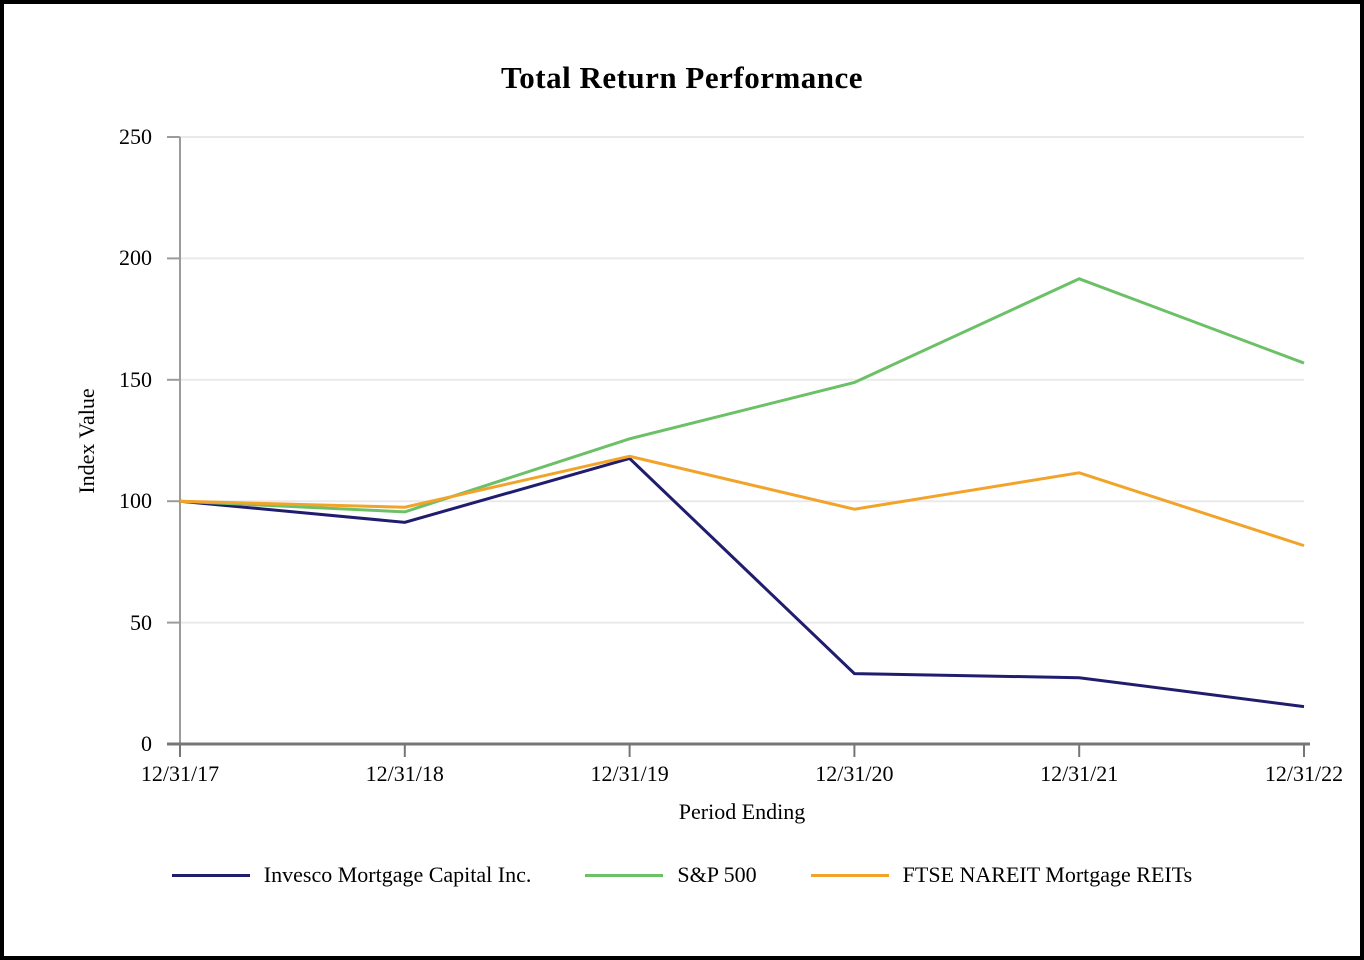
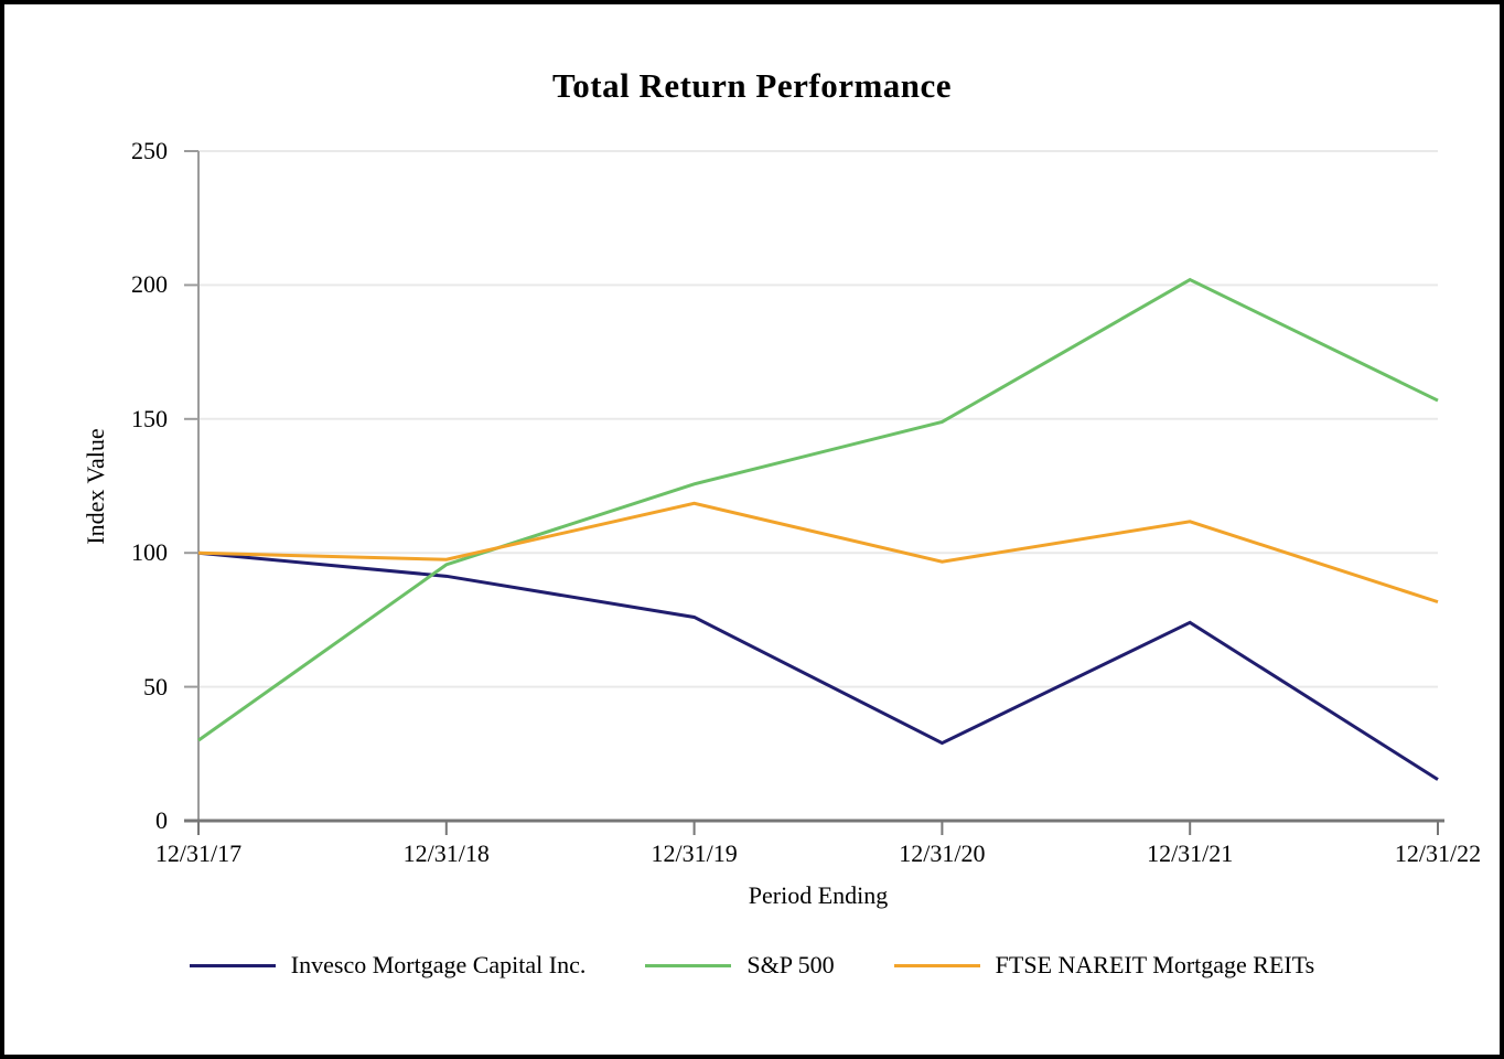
S&P 500/12/31/17: 100 -> 30
Invesco Mortgage Capital Inc./12/31/19: 118 -> 76
Invesco Mortgage Capital Inc./12/31/21: 27 -> 74
S&P 500/12/31/21: 192 -> 202
